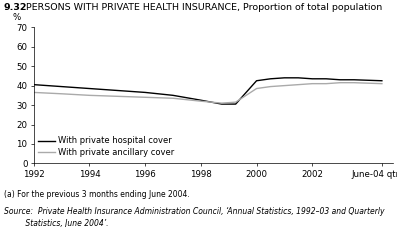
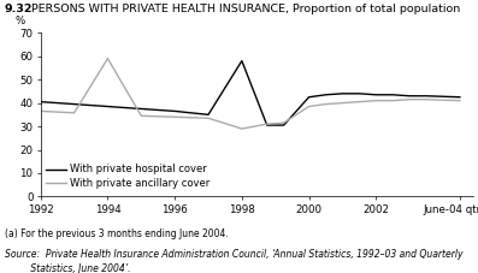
With private ancillary cover/1994: 35 -> 59
With private hospital cover/1998: 32 -> 58
With private ancillary cover/1998: 32 -> 29
